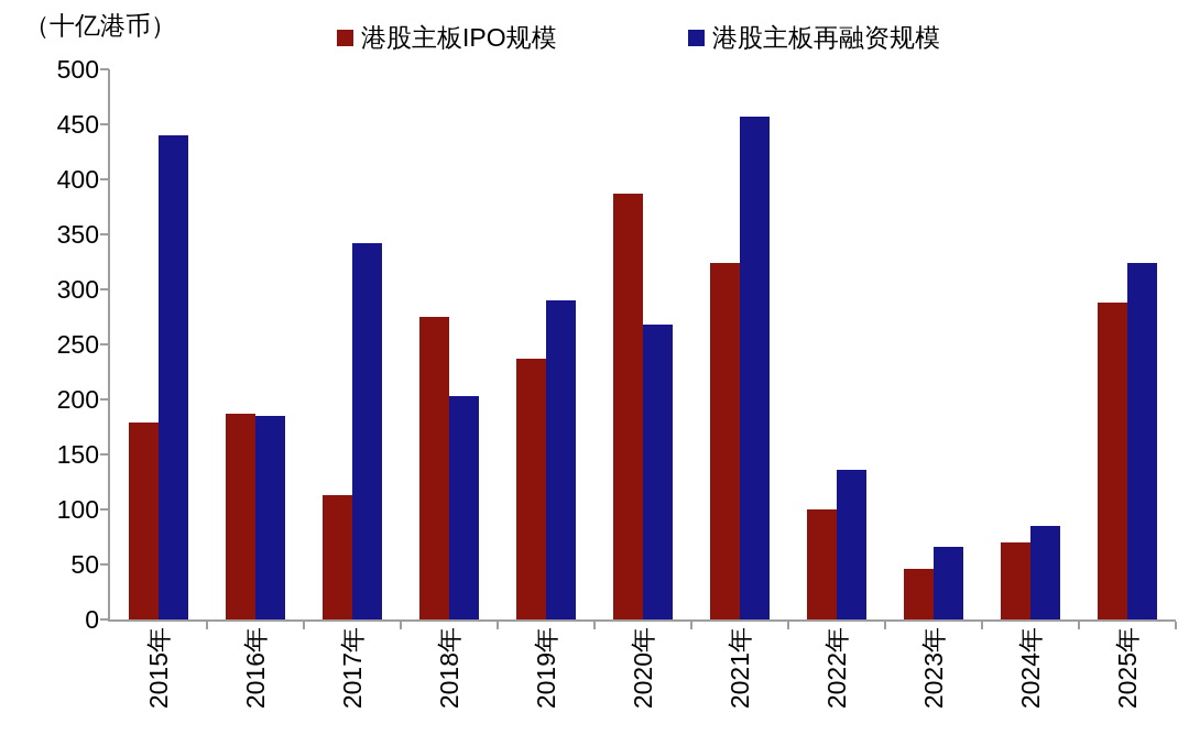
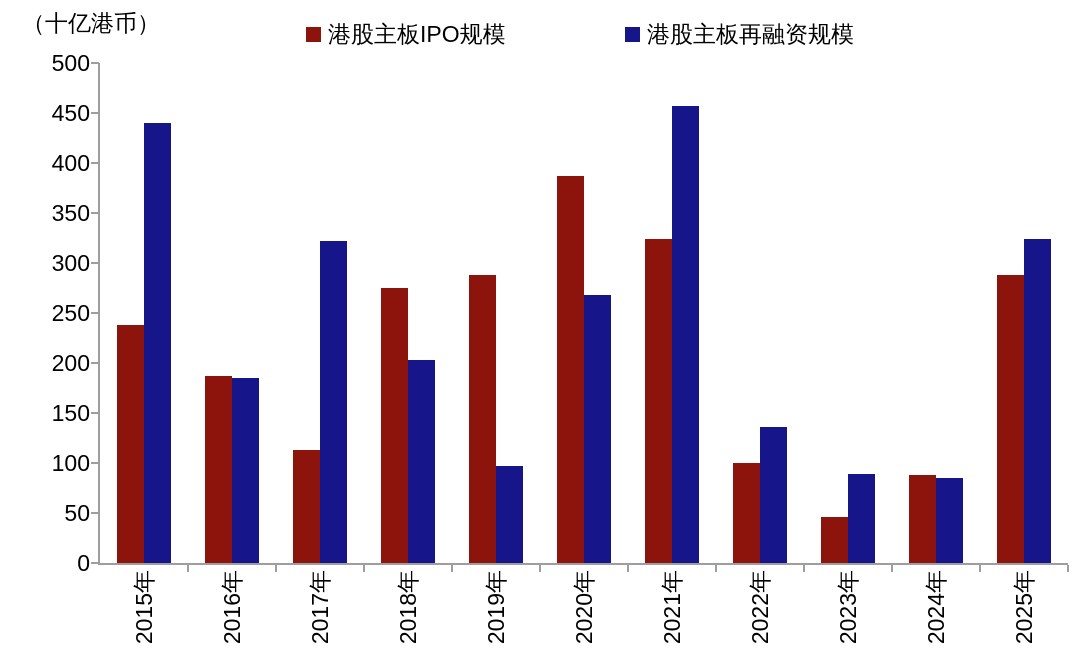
港股主板IPO规模/2015年: 179 -> 238
港股主板再融资规模/2017年: 342 -> 322
港股主板IPO规模/2019年: 237 -> 288
港股主板再融资规模/2019年: 290 -> 97
港股主板再融资规模/2023年: 66 -> 89
港股主板IPO规模/2024年: 70 -> 88
